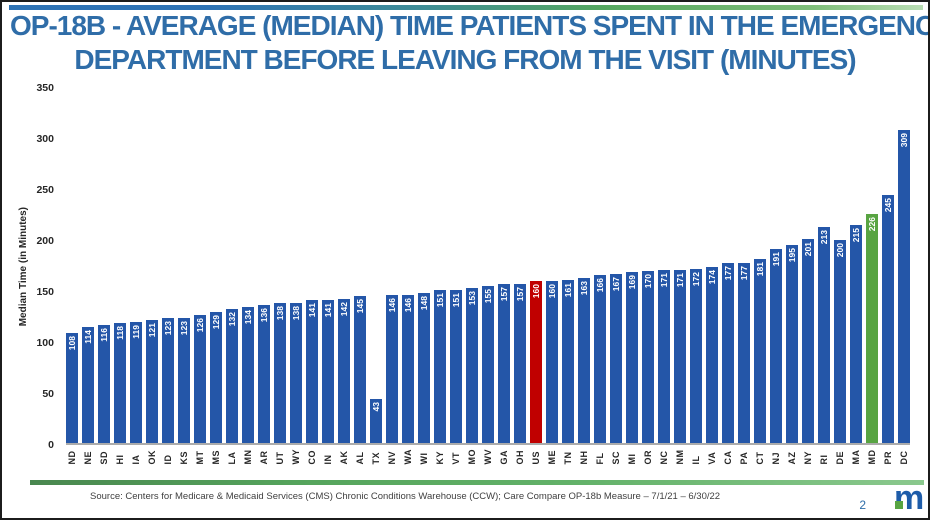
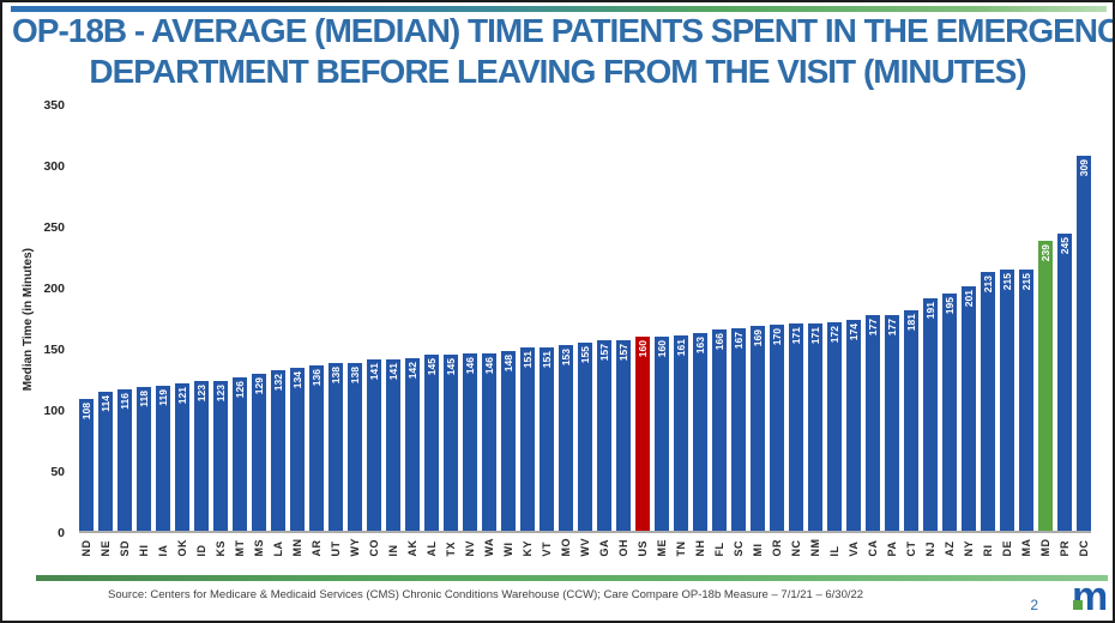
TX: 43 -> 145
DE: 200 -> 215
MD: 226 -> 239
